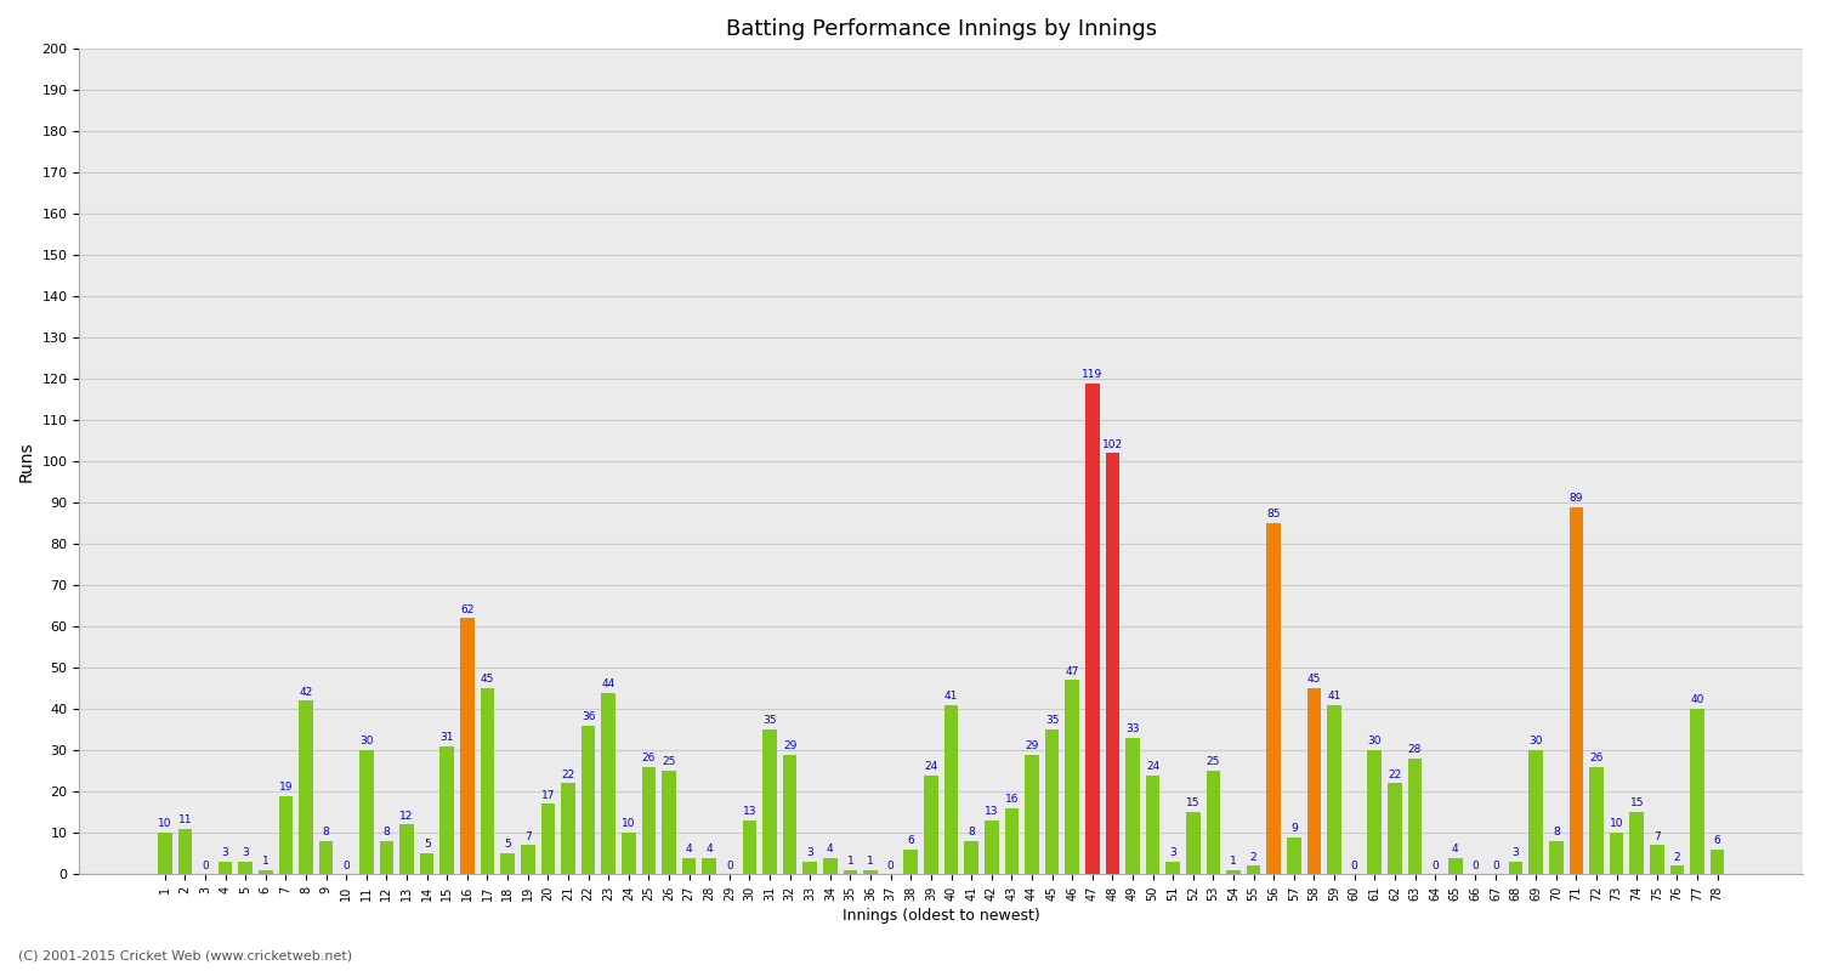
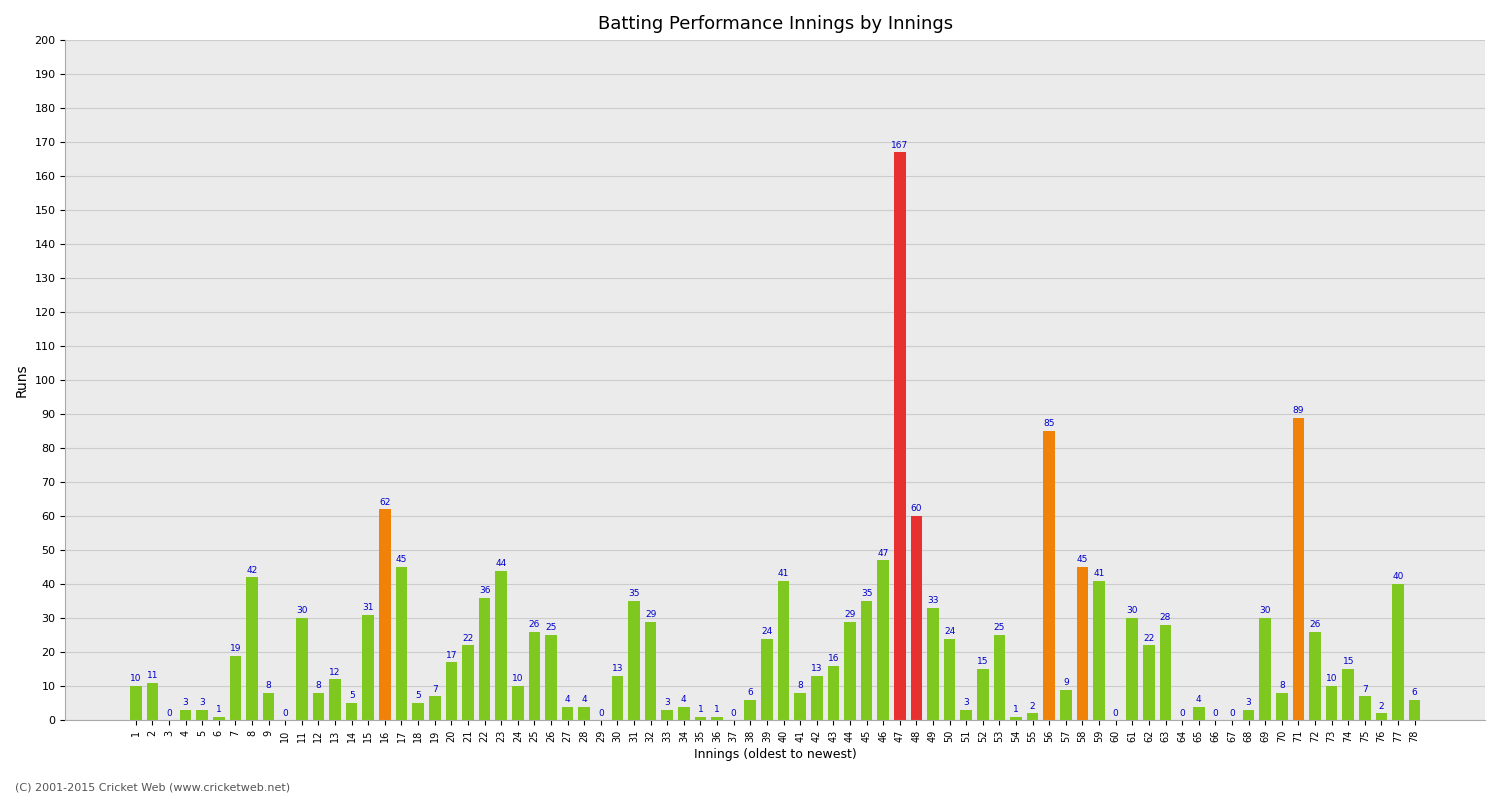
47: 119 -> 167
48: 102 -> 60
